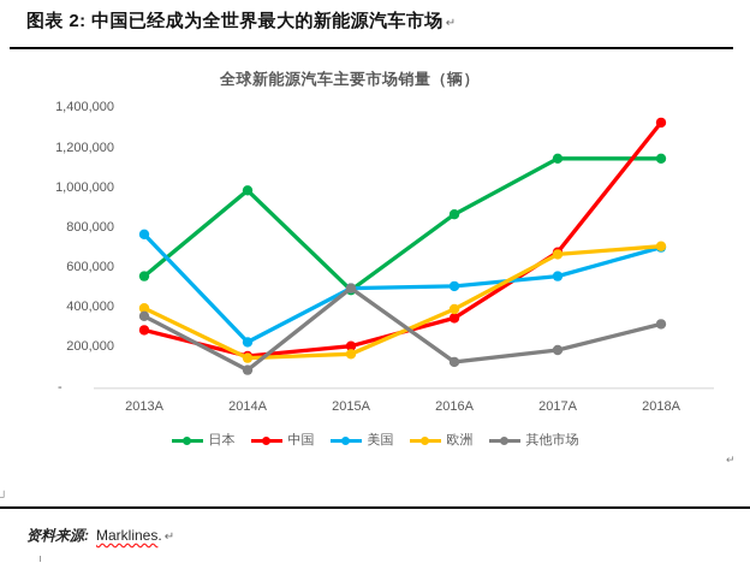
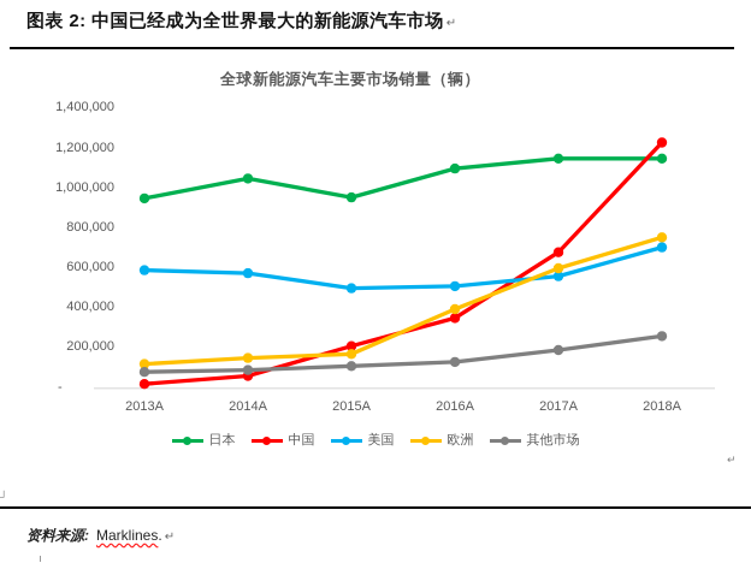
日本/2013A: 560000 -> 950000
中国/2013A: 290000 -> 20000
美国/2013A: 770000 -> 590000
欧洲/2013A: 400000 -> 120000
其他市场/2013A: 360000 -> 80000
日本/2014A: 990000 -> 1050000
中国/2014A: 160000 -> 60000
美国/2014A: 230000 -> 580000
日本/2015A: 490000 -> 960000
其他市场/2015A: 500000 -> 110000
日本/2016A: 870000 -> 1100000
欧洲/2017A: 670000 -> 600000
中国/2018A: 1330000 -> 1230000
欧洲/2018A: 710000 -> 760000
其他市场/2018A: 320000 -> 260000
